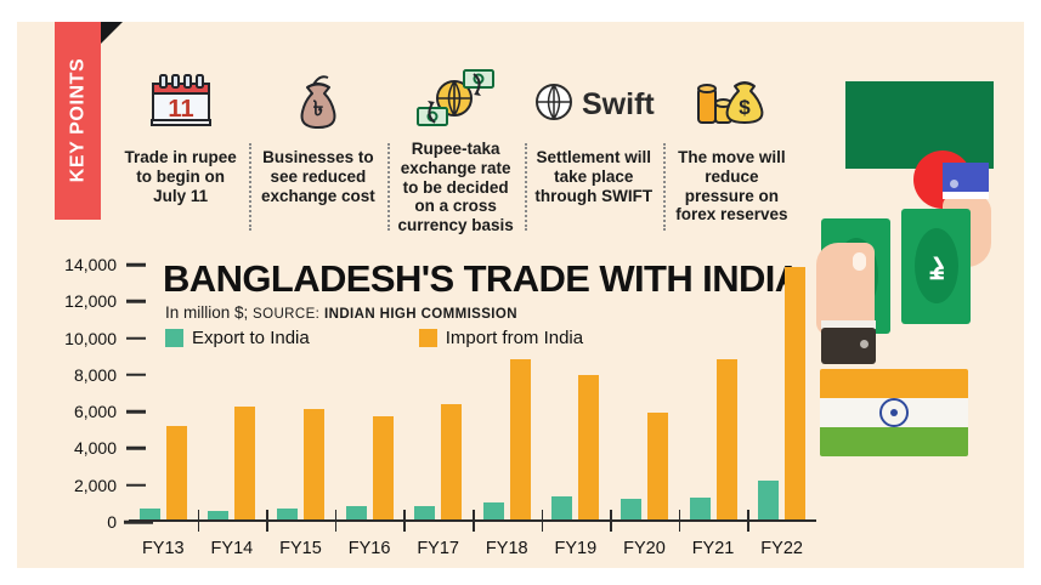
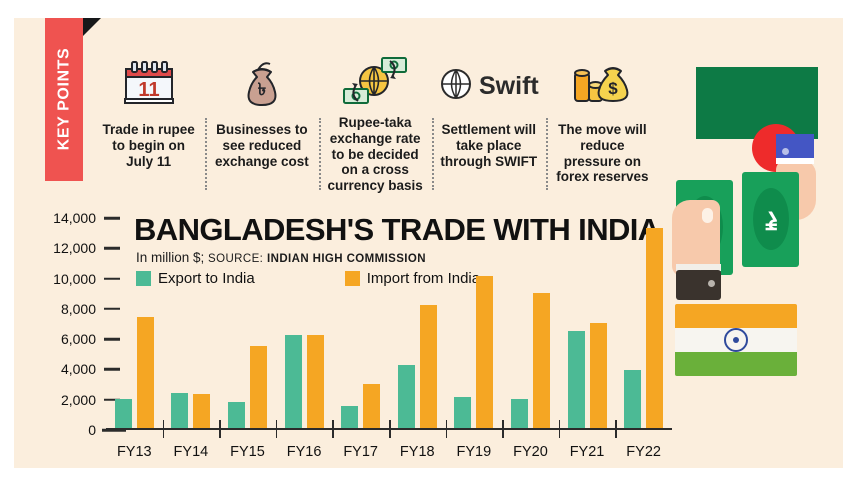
Export to India/FY13: 600 -> 1900
Import from India/FY13: 5100 -> 7300
Export to India/FY14: 500 -> 2300
Import from India/FY14: 6100 -> 2200
Export to India/FY15: 500 -> 1700
Import from India/FY15: 6000 -> 5400
Export to India/FY16: 700 -> 6100
Import from India/FY16: 5600 -> 6100
Export to India/FY17: 700 -> 1400
Import from India/FY17: 6200 -> 2900
Export to India/FY18: 900 -> 4100
Import from India/FY18: 8700 -> 8100
Export to India/FY19: 1200 -> 2000
Import from India/FY19: 7800 -> 10000
Export to India/FY20: 1100 -> 1900
Import from India/FY20: 5800 -> 8900
Export to India/FY21: 1200 -> 6400
Import from India/FY21: 8700 -> 6900
Export to India/FY22: 2000 -> 3800
Import from India/FY22: 13700 -> 13200
